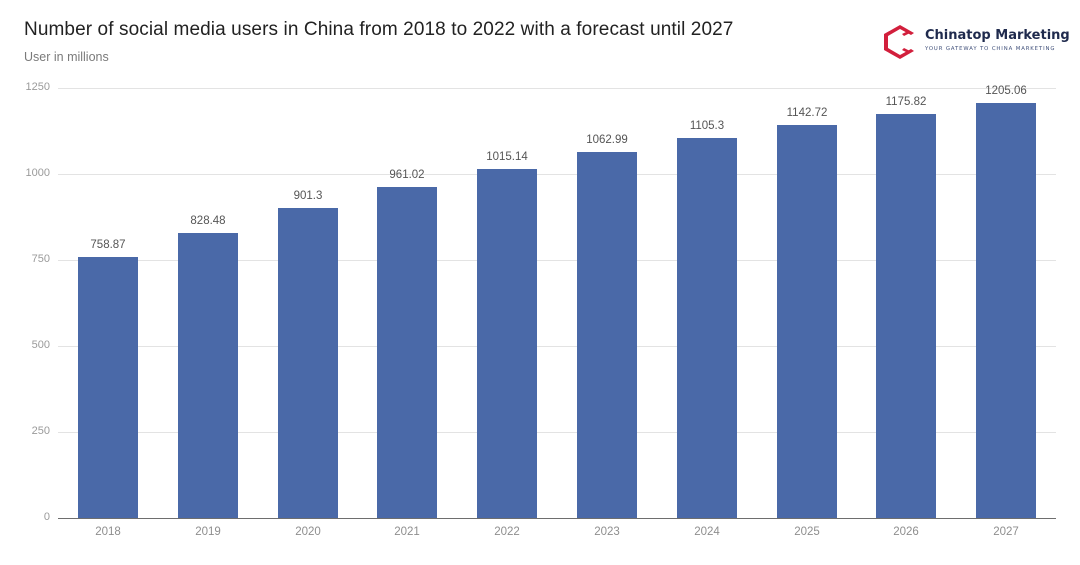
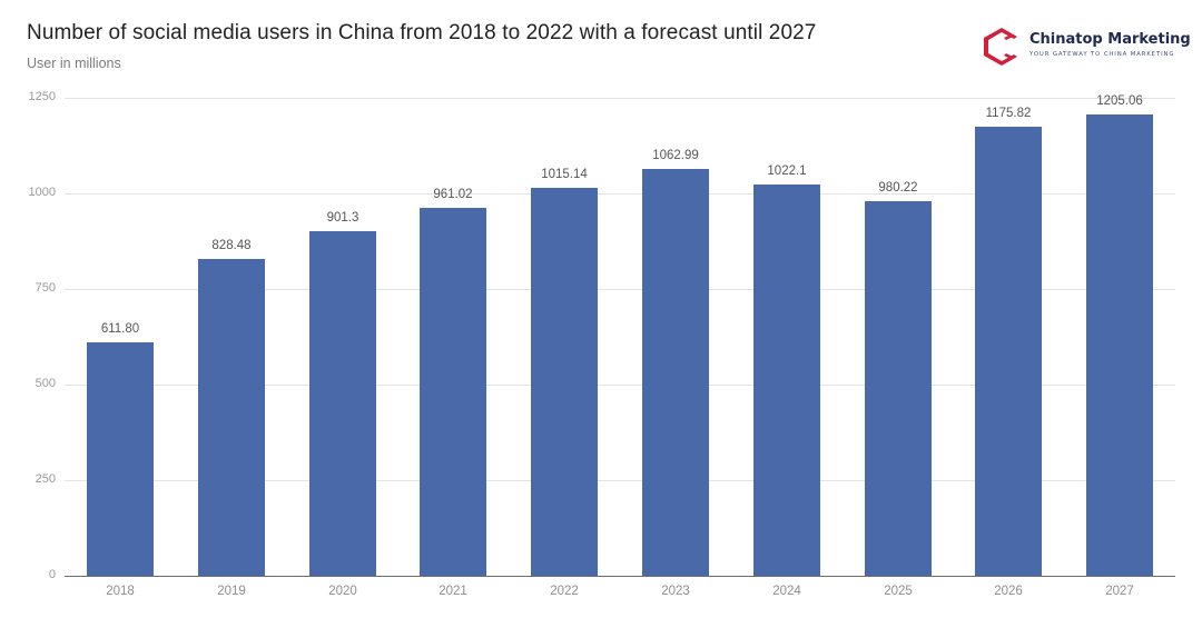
2018: 758.87 -> 611.80
2024: 1105.3 -> 1022.1
2025: 1142.72 -> 980.22
